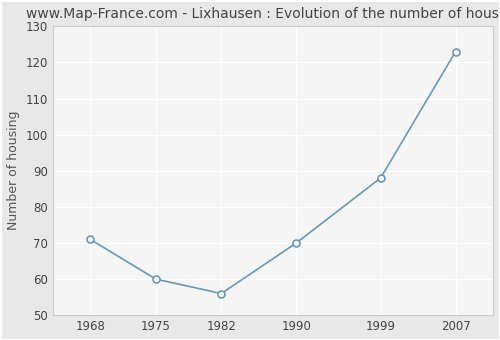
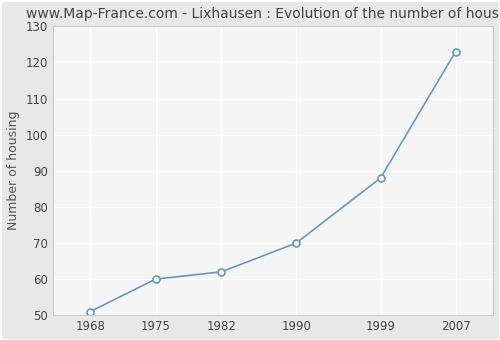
1968: 71 -> 51
1982: 56 -> 62
